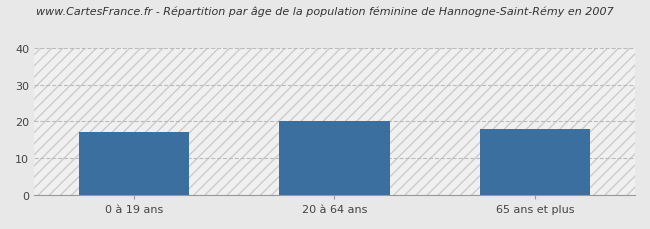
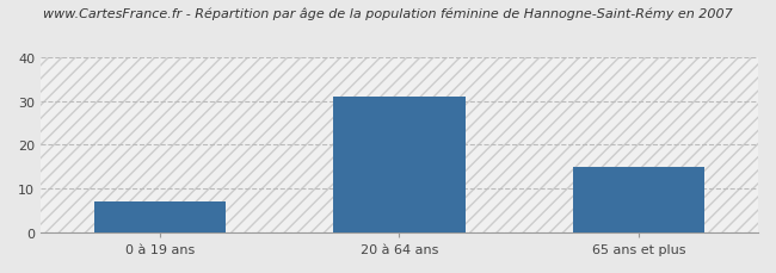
0 à 19 ans: 17 -> 7
20 à 64 ans: 20 -> 31
65 ans et plus: 18 -> 15
